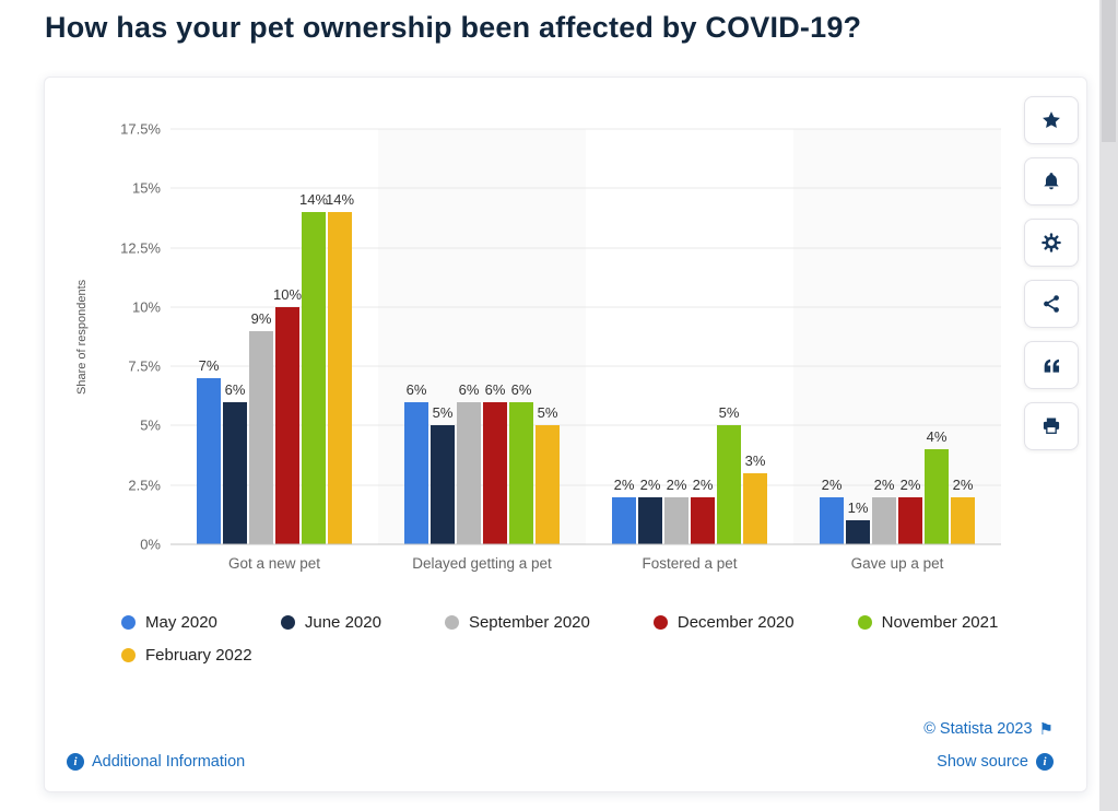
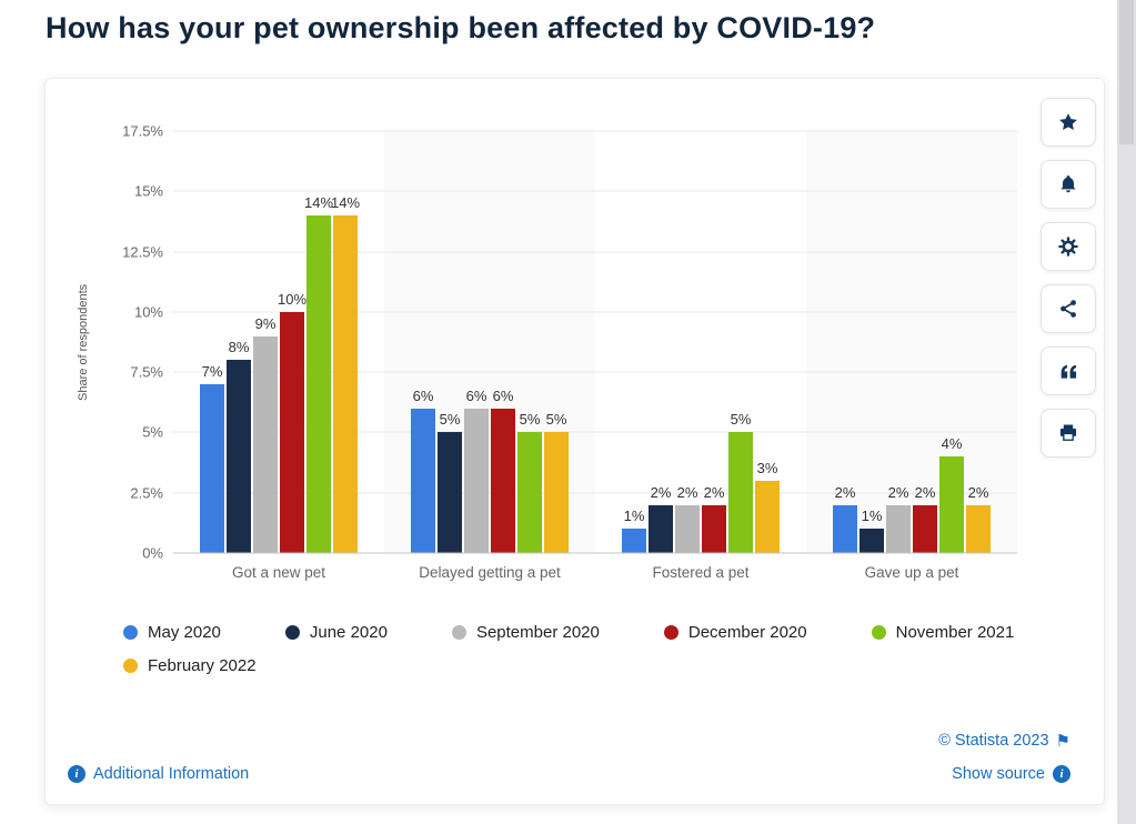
June 2020/Got a new pet: 6% -> 8%
November 2021/Delayed getting a pet: 6% -> 5%
May 2020/Fostered a pet: 2% -> 1%
